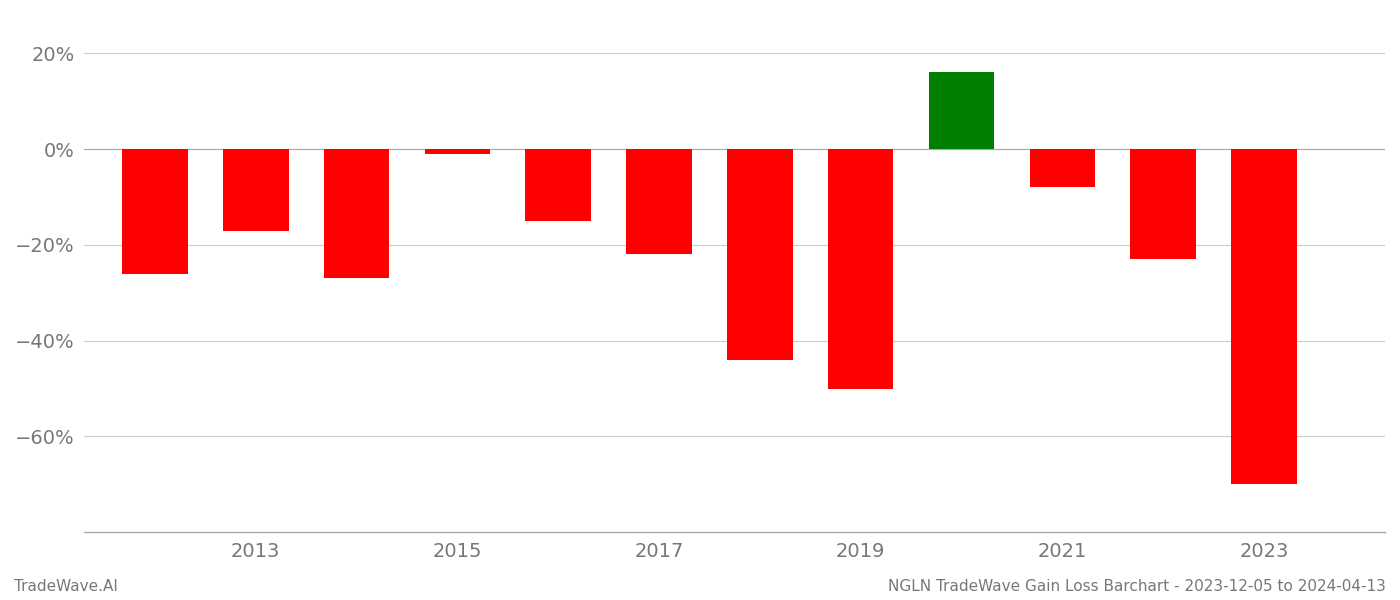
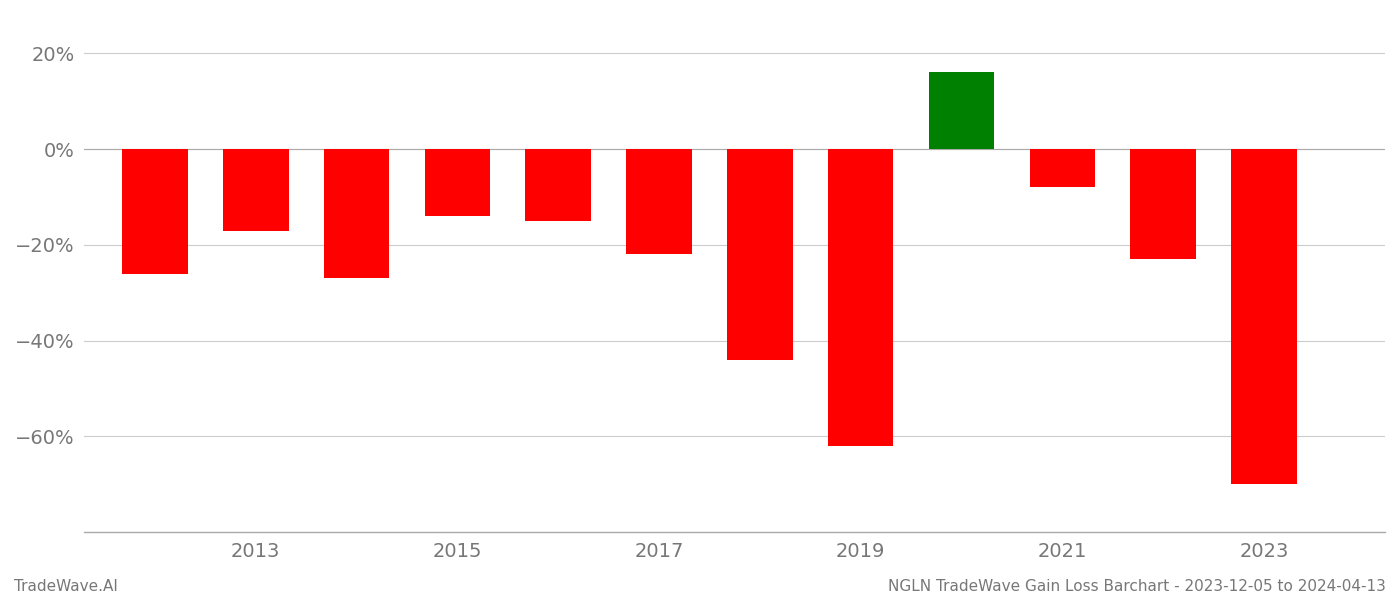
2015: -1% -> -14%
2019: -50% -> -62%
